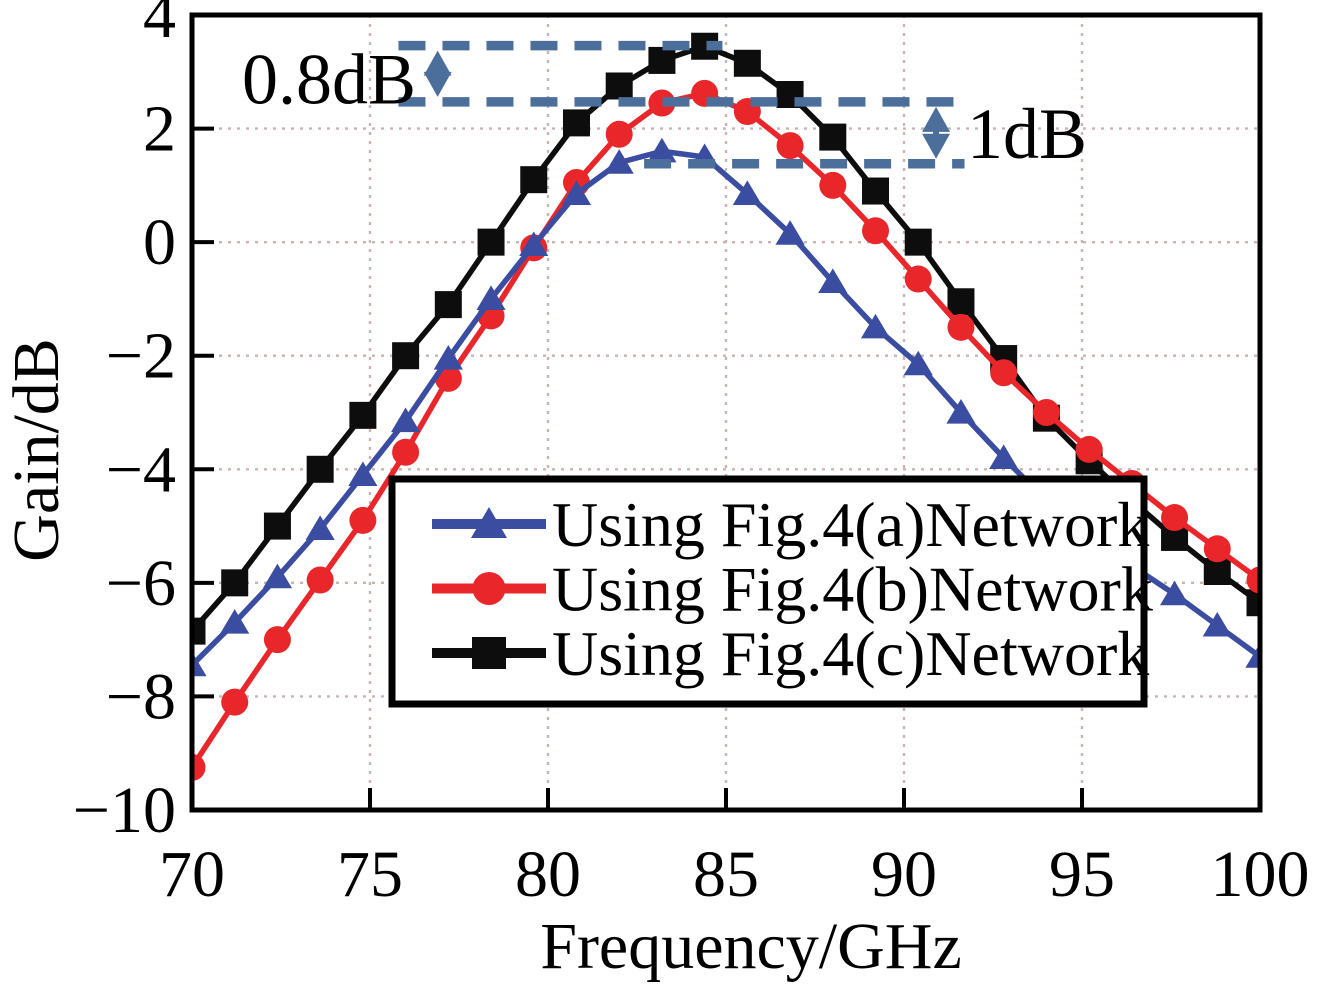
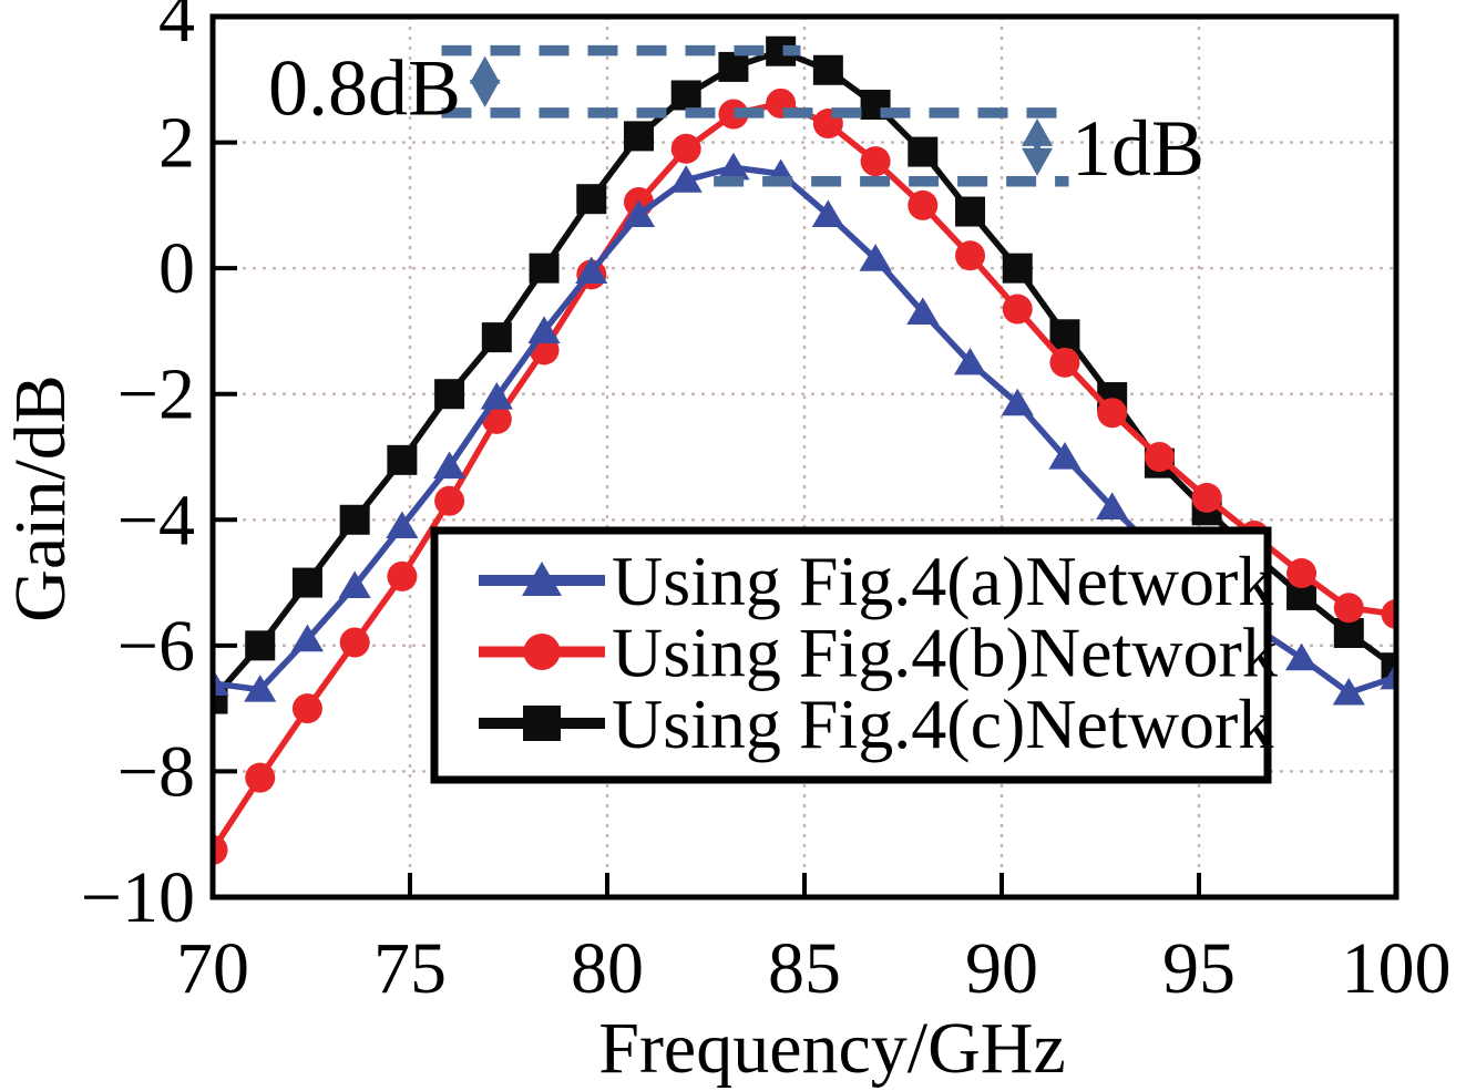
Using Fig.4(a)Network/70: -7.5 -> -6.6
Using Fig.4(a)Network/100: -7.3 -> -6.5
Using Fig.4(b)Network/100: -6.0 -> -5.5
